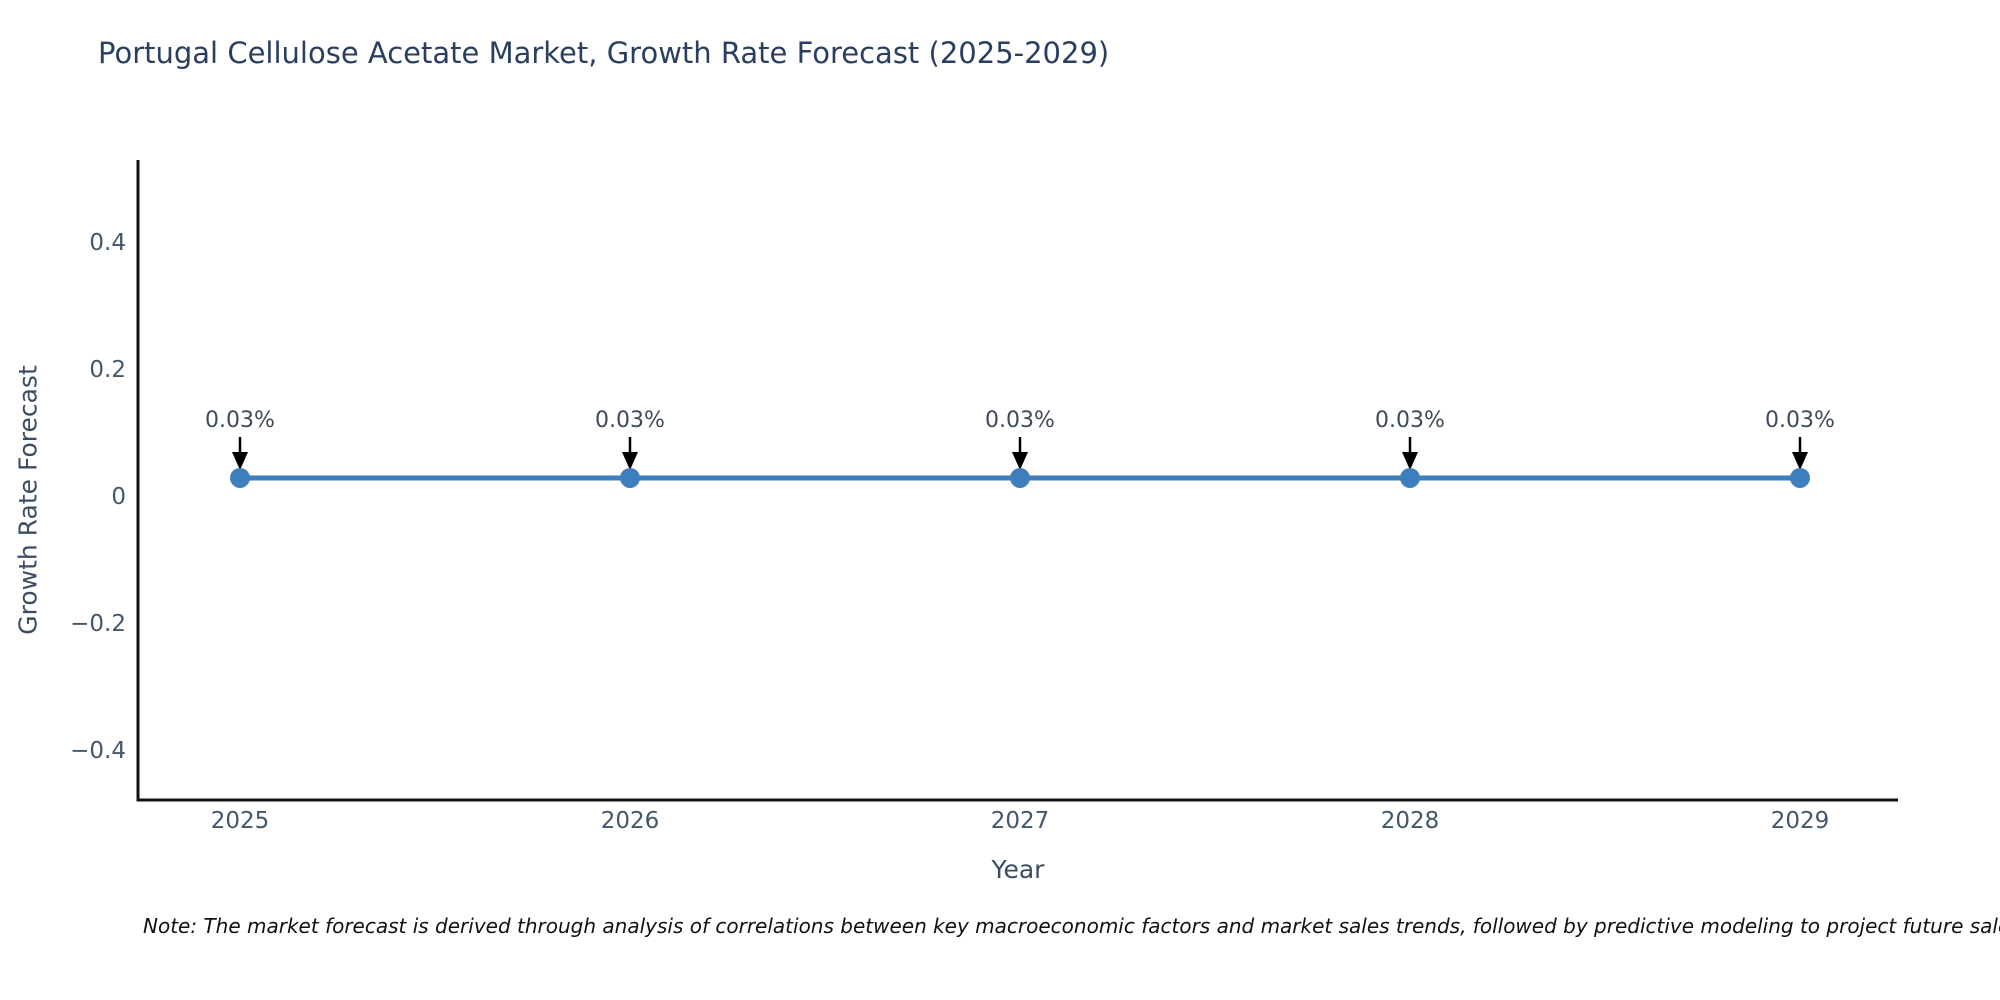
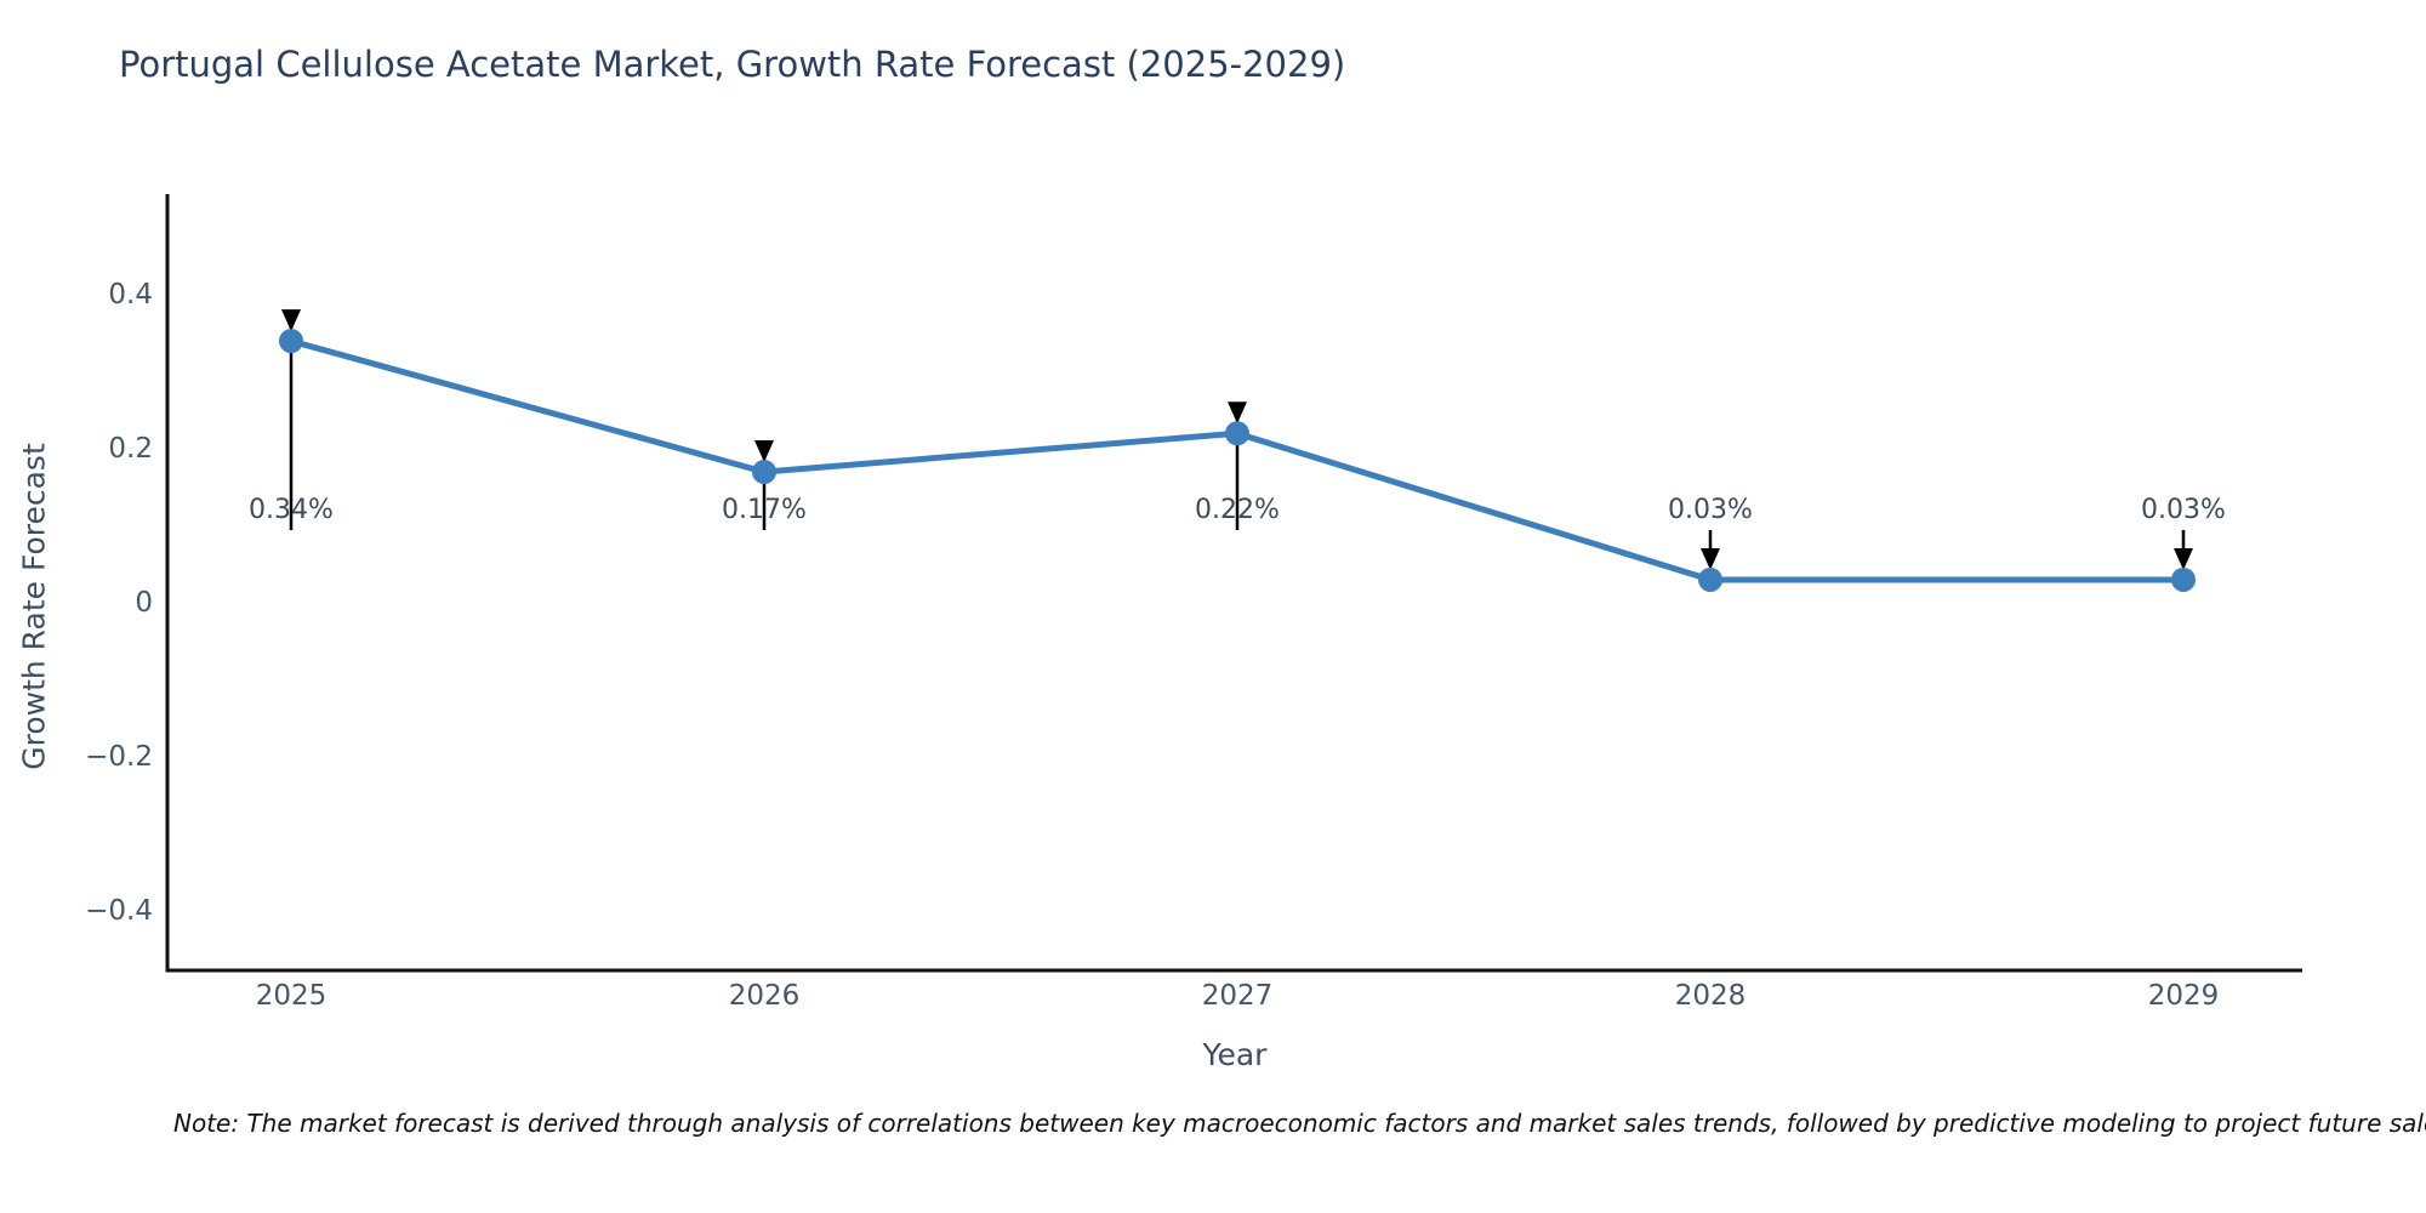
2025: 0.03% -> 0.34%
2026: 0.03% -> 0.17%
2027: 0.03% -> 0.22%
